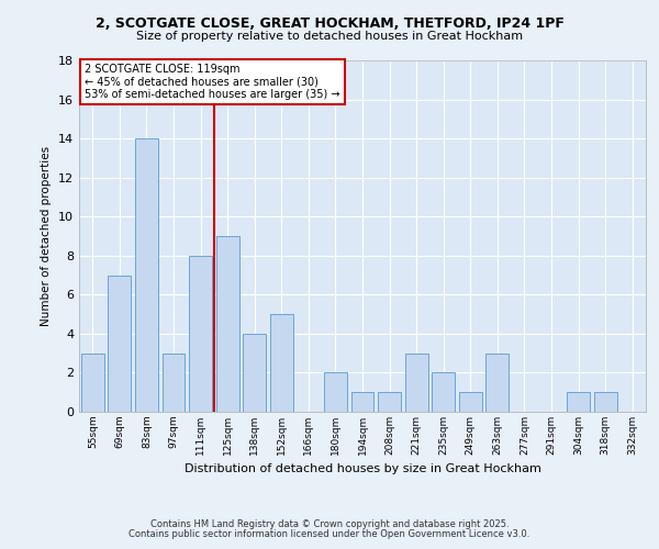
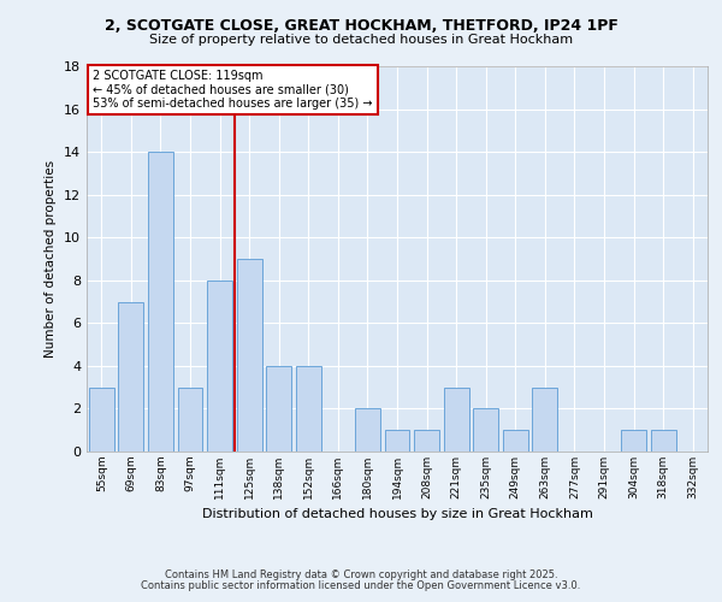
152sqm: 5 -> 4
